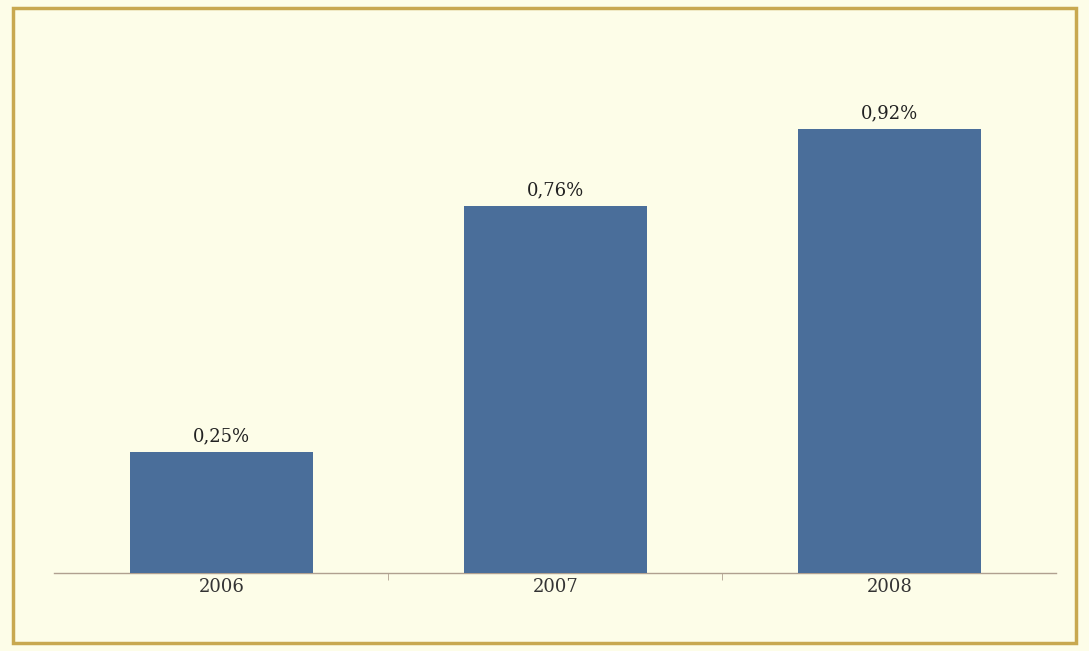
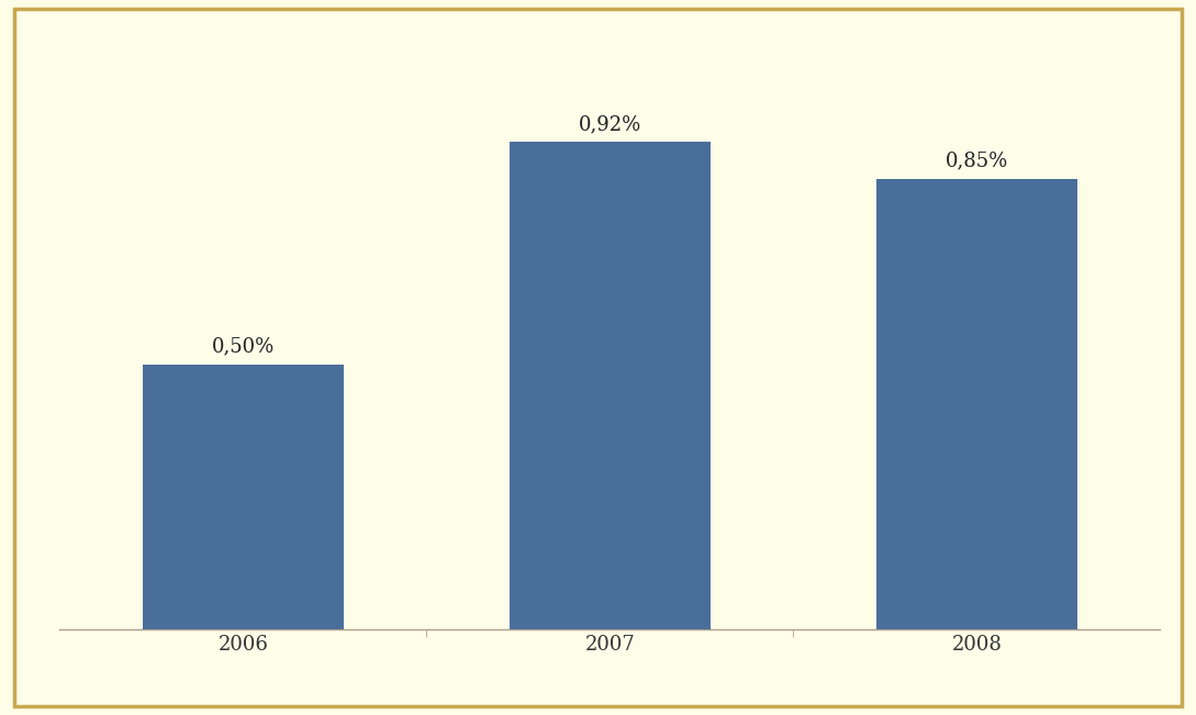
2006: 0,25% -> 0,50%
2007: 0,76% -> 0,92%
2008: 0,92% -> 0,85%
